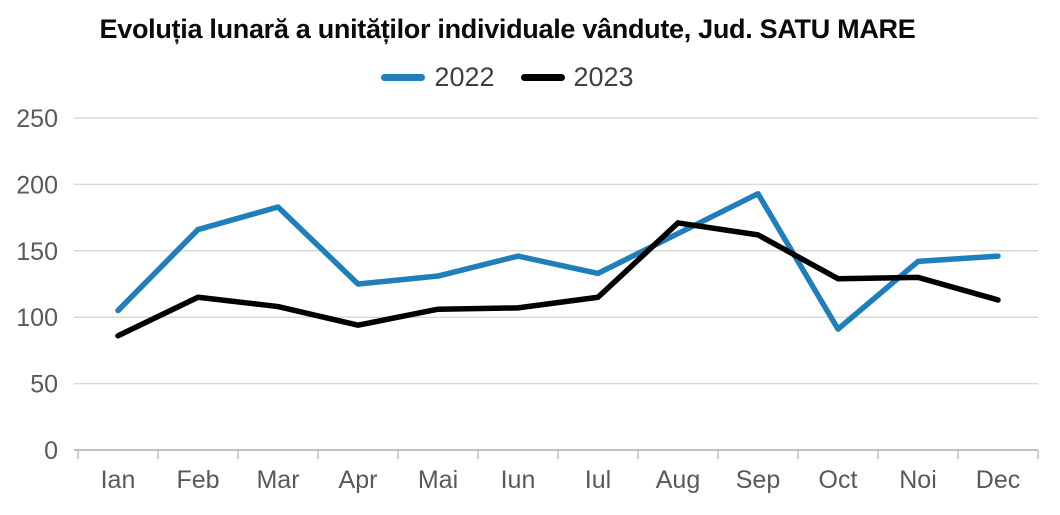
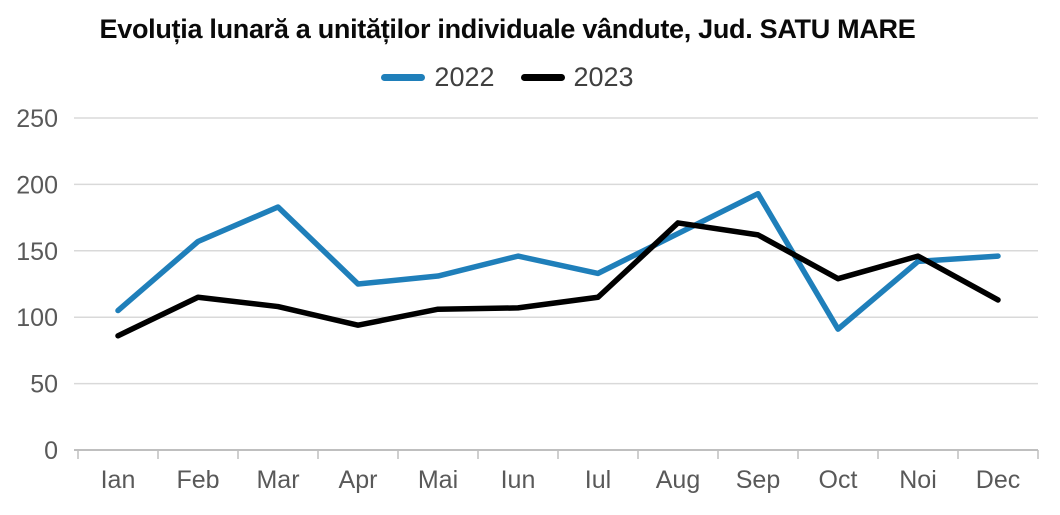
2022/Feb: 166 -> 157
2023/Noi: 130 -> 146
